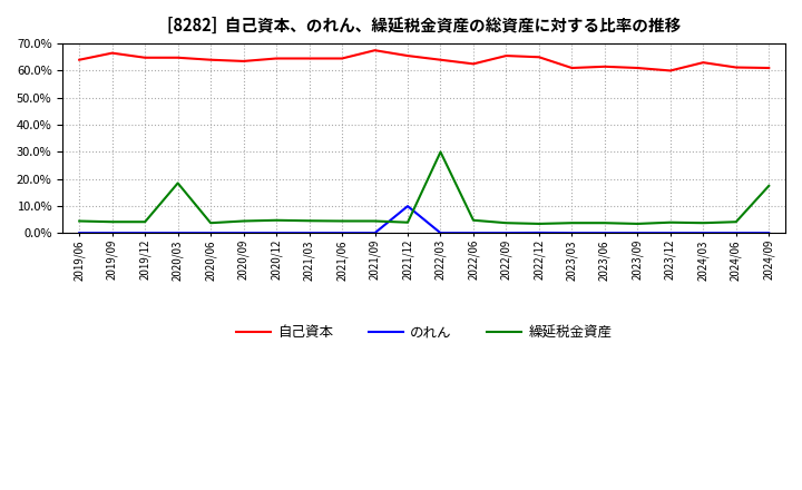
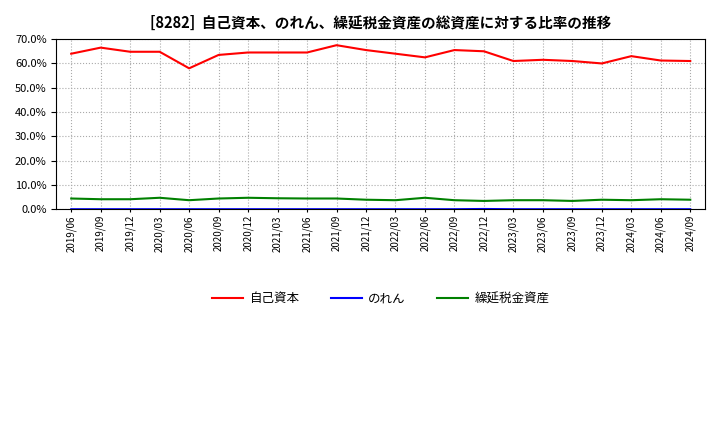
繰延税金資産/2020/03: 18.5% -> 4.8%
自己資本/2020/06: 64.0% -> 58.0%
のれん/2021/12: 10.0% -> 0.1%
繰延税金資産/2022/03: 30.0% -> 3.8%
繰延税金資産/2024/09: 17.5% -> 4.0%
